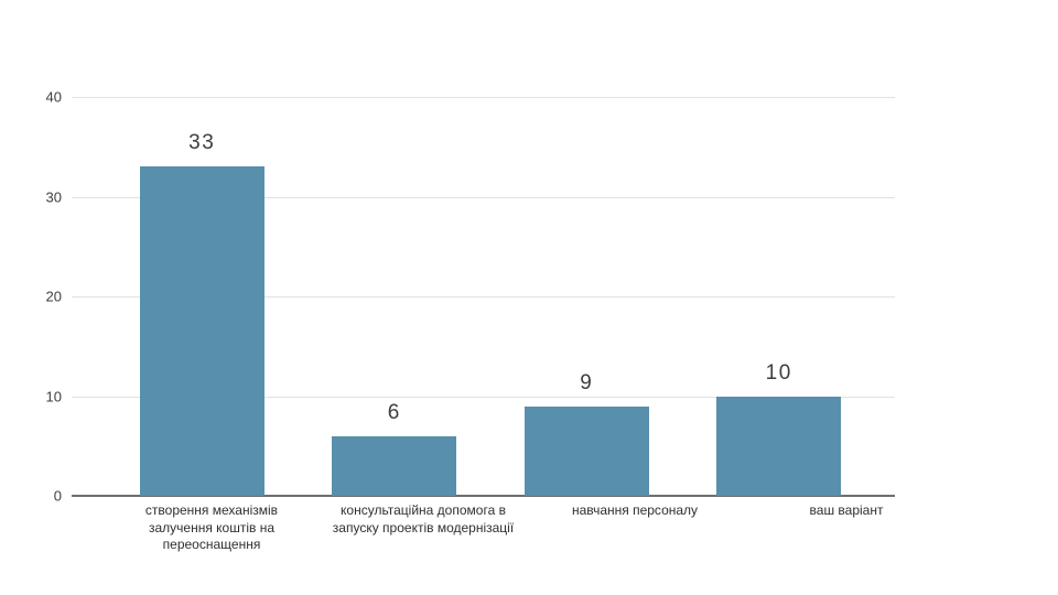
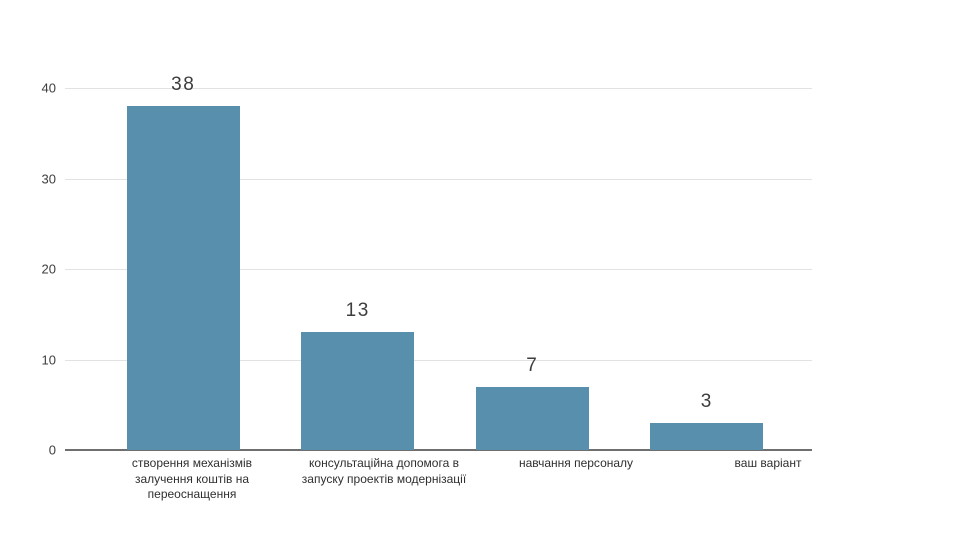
створення механізмів залучення коштів на переоснащення: 33 -> 38
консультаційна допомога в запуску проектів модернізації: 6 -> 13
навчання персоналу: 9 -> 7
ваш варіант: 10 -> 3
